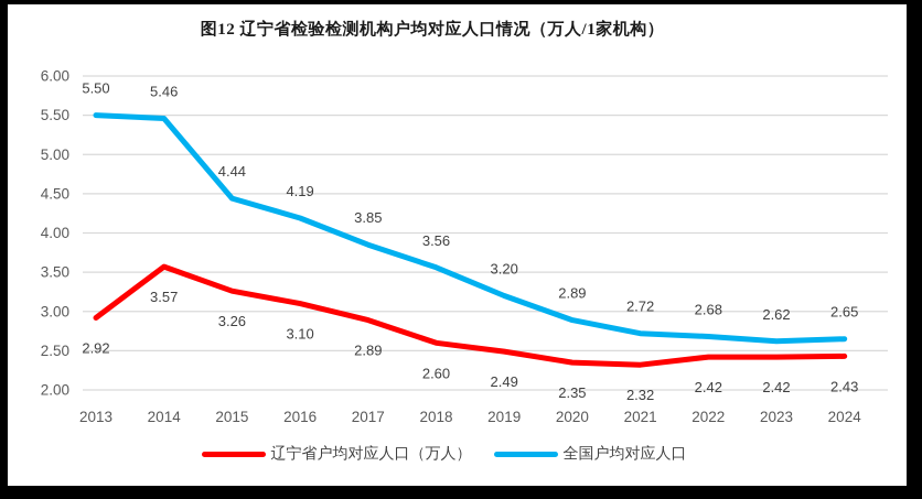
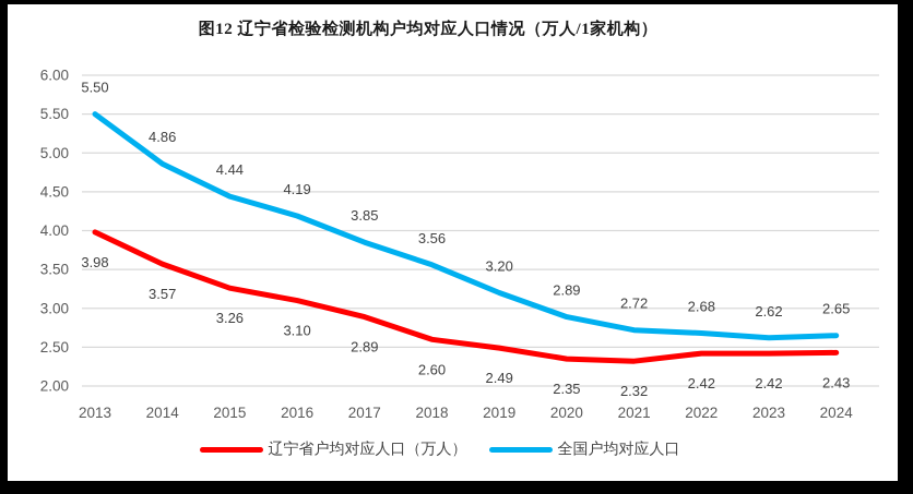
辽宁省户均对应人口（万人）/2013: 2.92 -> 3.98
全国户均对应人口/2014: 5.46 -> 4.86
